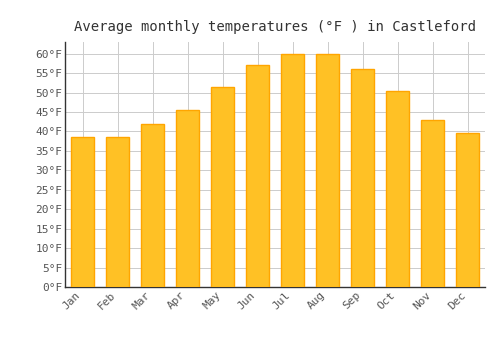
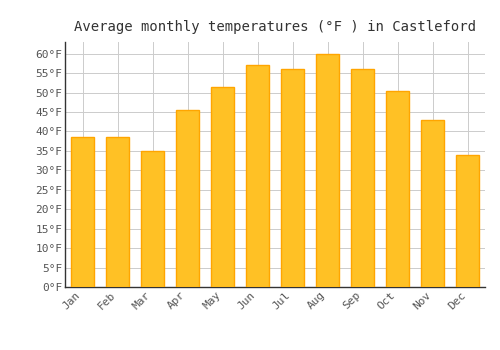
Mar: 42.0°F -> 35.0°F
Jul: 60.0°F -> 56.0°F
Dec: 39.5°F -> 34.0°F
